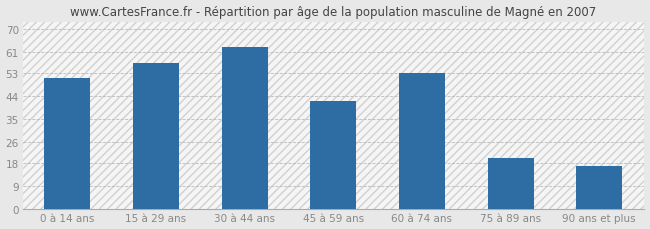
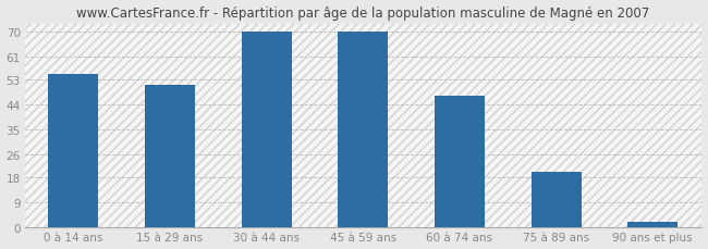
0 à 14 ans: 51 -> 55
15 à 29 ans: 57 -> 51
30 à 44 ans: 63 -> 70
45 à 59 ans: 42 -> 70
60 à 74 ans: 53 -> 47
90 ans et plus: 17 -> 2
